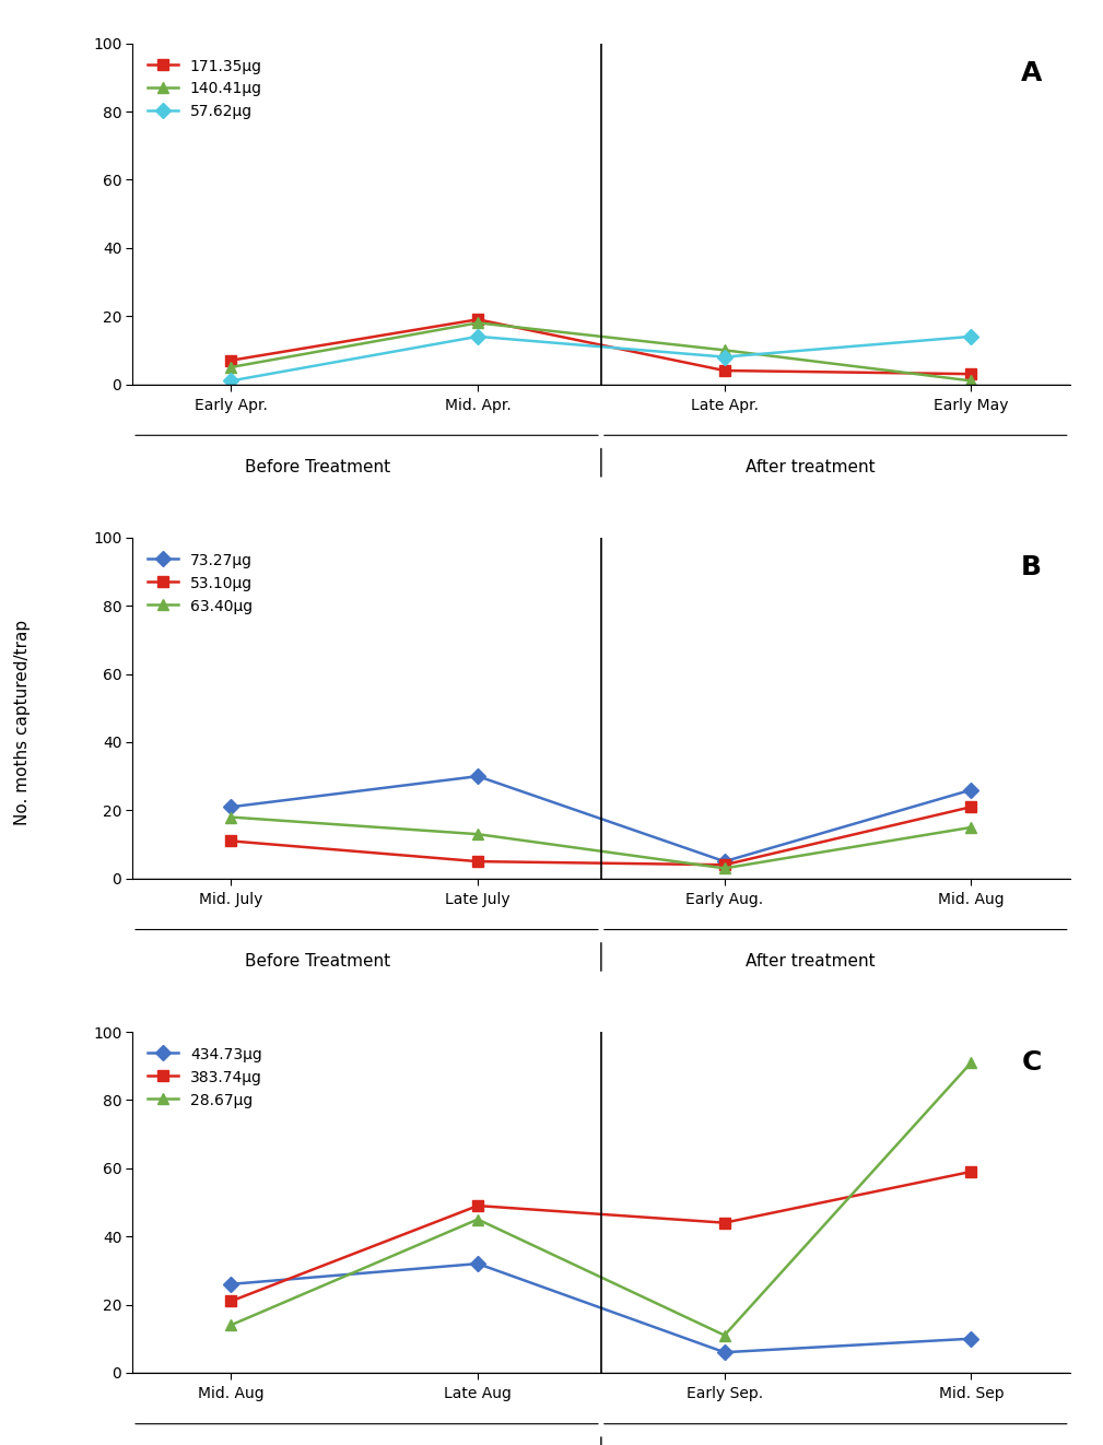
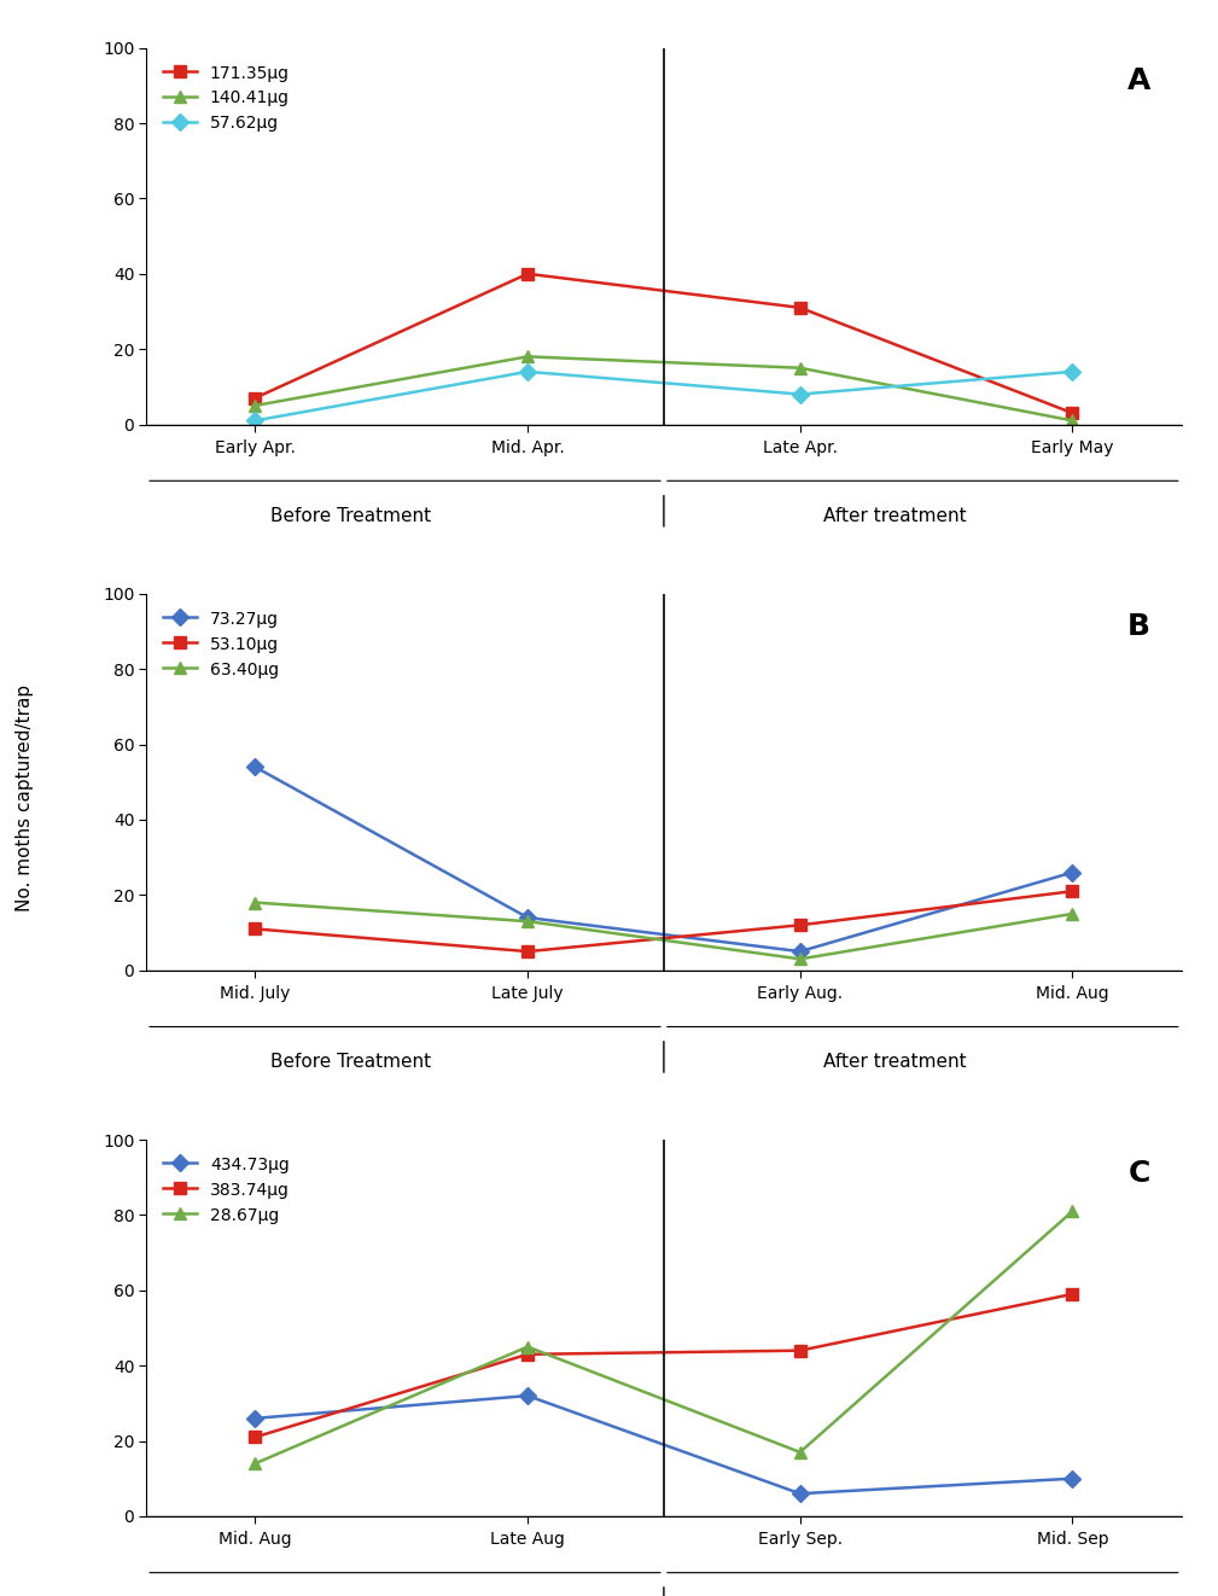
171.35μg/Mid. Apr.: 19 -> 40
171.35μg/Late Apr.: 4 -> 31
140.41μg/Late Apr.: 10 -> 15
73.27μg/Mid. July: 21 -> 54
73.27μg/Late July: 30 -> 14
53.10μg/Early Aug.: 4 -> 12
383.74μg/Late Aug: 49 -> 43
28.67μg/Early Sep.: 11 -> 17
28.67μg/Mid. Sep: 91 -> 81
